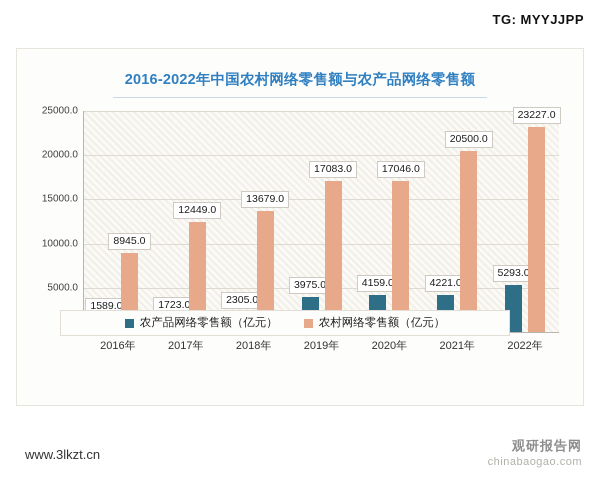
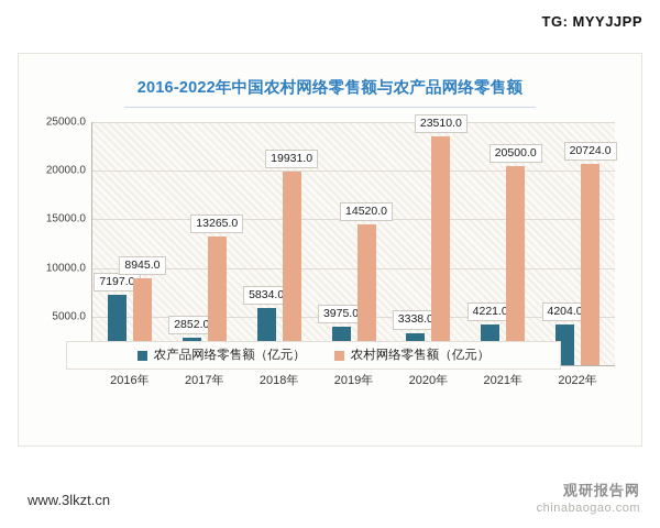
农产品网络零售额（亿元）/2016年: 1589.0 -> 7197.0
农产品网络零售额（亿元）/2017年: 1723.0 -> 2852.0
农村网络零售额（亿元）/2017年: 12449.0 -> 13265.0
农产品网络零售额（亿元）/2018年: 2305.0 -> 5834.0
农村网络零售额（亿元）/2018年: 13679.0 -> 19931.0
农村网络零售额（亿元）/2019年: 17083.0 -> 14520.0
农产品网络零售额（亿元）/2020年: 4159.0 -> 3338.0
农村网络零售额（亿元）/2020年: 17046.0 -> 23510.0
农产品网络零售额（亿元）/2022年: 5293.0 -> 4204.0
农村网络零售额（亿元）/2022年: 23227.0 -> 20724.0
